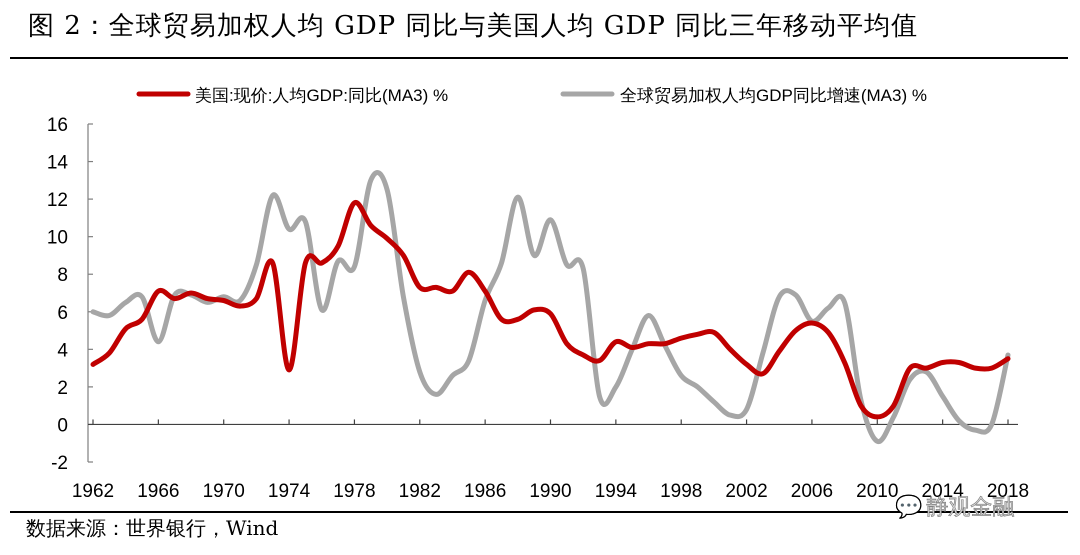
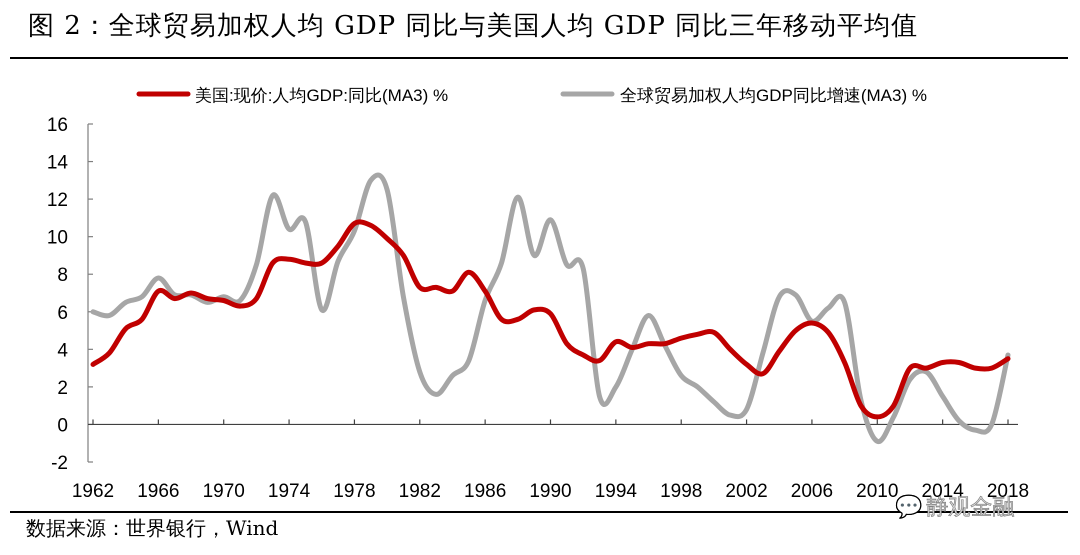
全球贸易加权人均GDP同比增速(MA3) %/1966: 4.4 -> 7.8
美国:现价:人均GDP:同比(MA3) %/1974: 2.9 -> 8.8
美国:现价:人均GDP:同比(MA3) %/1978: 11.8 -> 10.7
全球贸易加权人均GDP同比增速(MA3) %/1978: 8.4 -> 10.3
